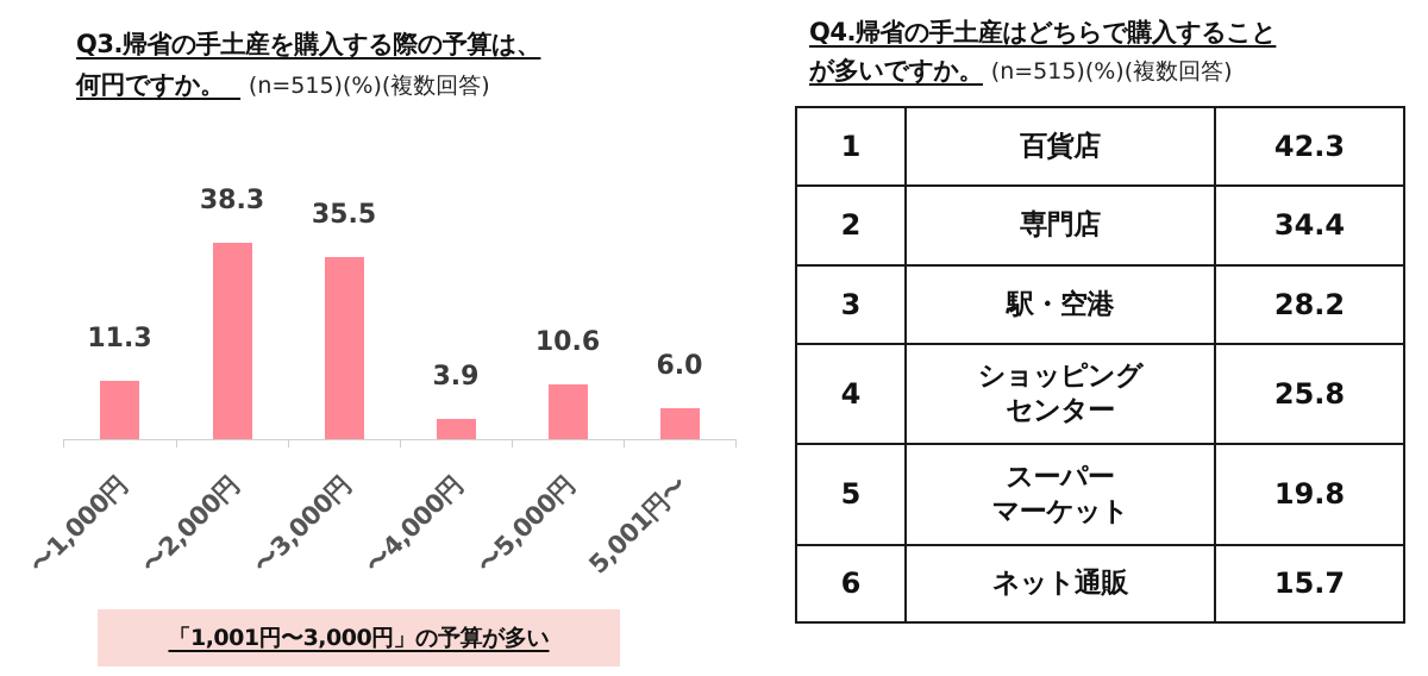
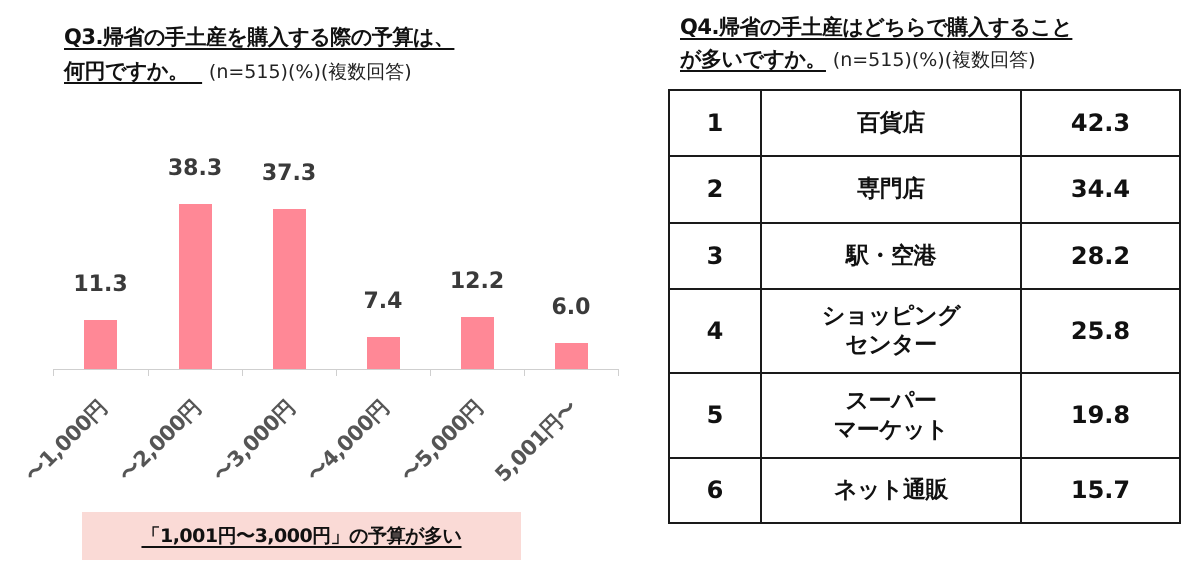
Q3.帰省の手土産を購入する際の予算は、何円ですか。(n=515)(%)(複数回答)/〜3,000円: 35.5 -> 37.3
Q3.帰省の手土産を購入する際の予算は、何円ですか。(n=515)(%)(複数回答)/〜4,000円: 3.9 -> 7.4
Q3.帰省の手土産を購入する際の予算は、何円ですか。(n=515)(%)(複数回答)/〜5,000円: 10.6 -> 12.2
